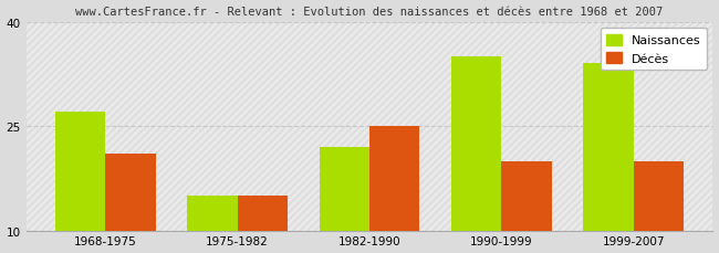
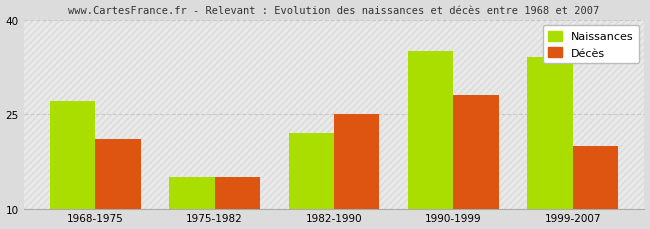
Décès/1990-1999: 20 -> 28
